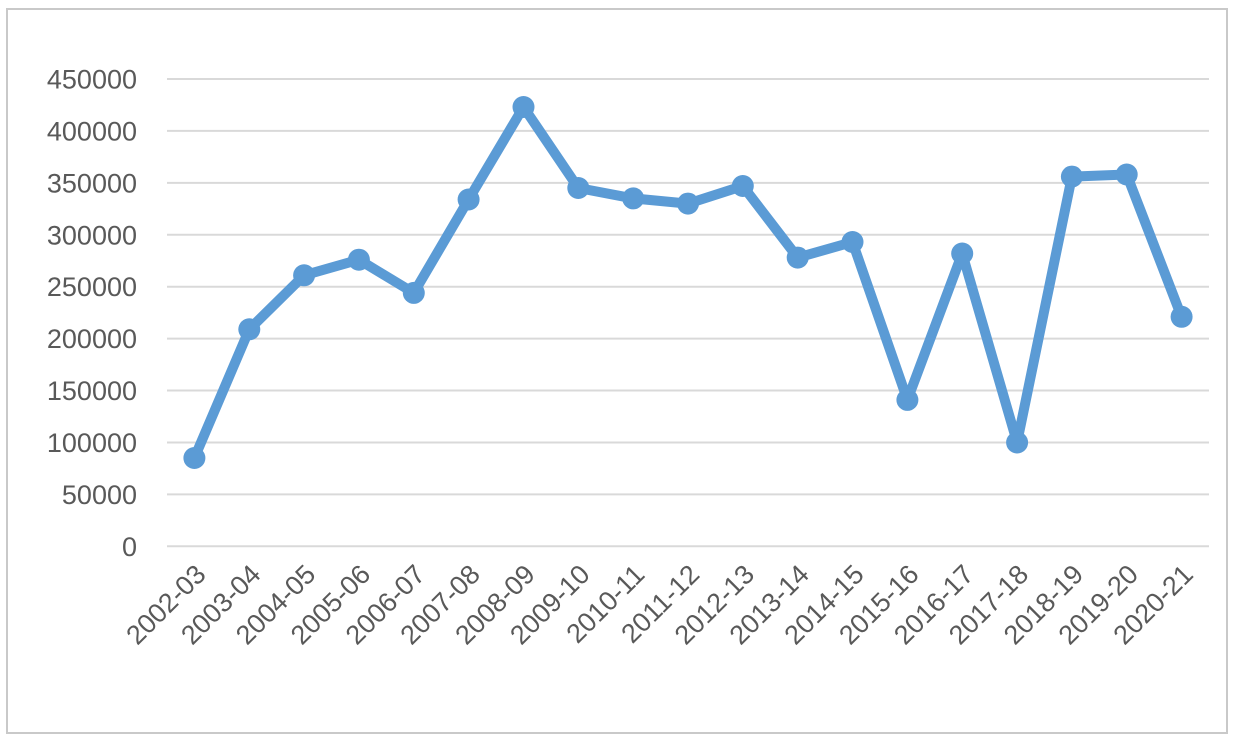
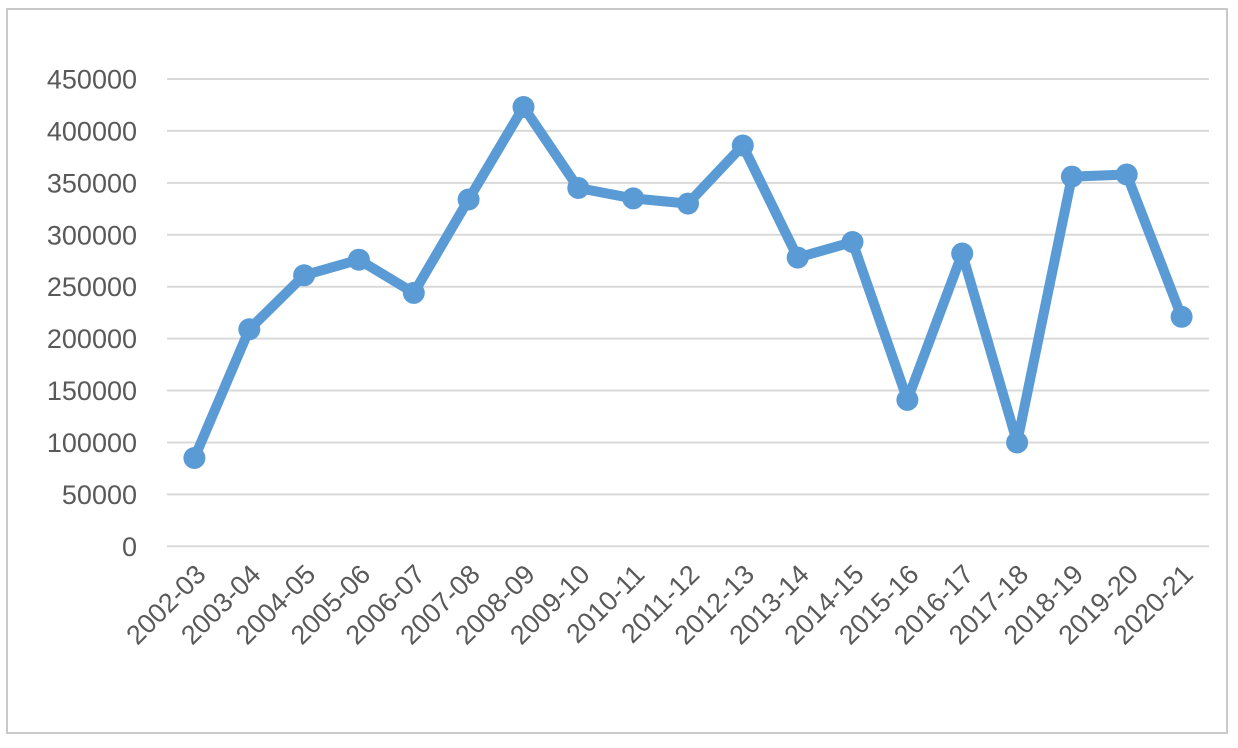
2012-13: 347000 -> 386000
